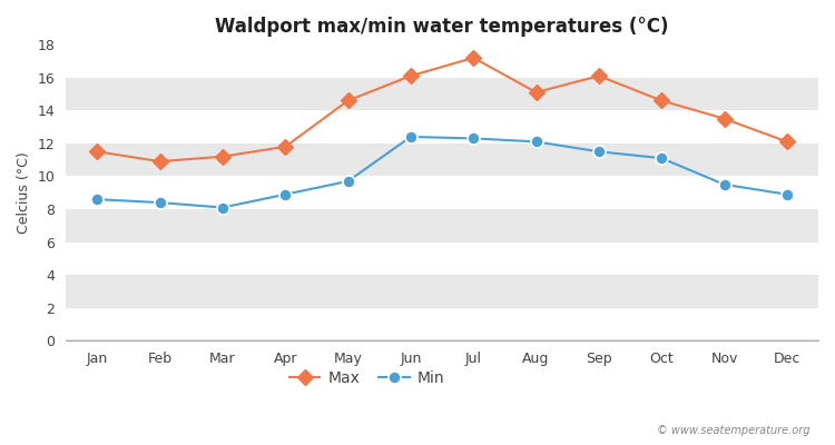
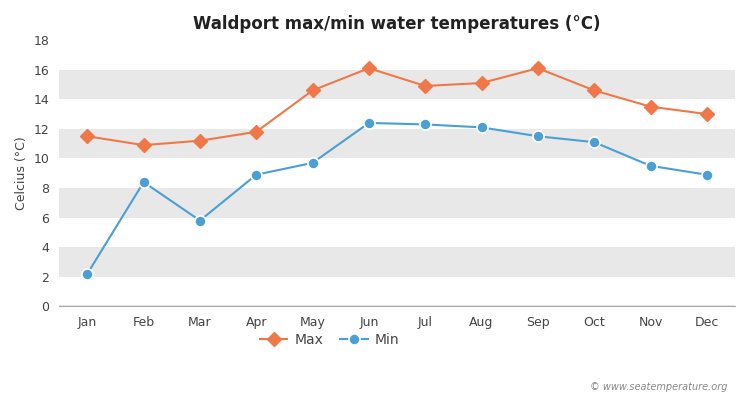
Min/Jan: 8.6 -> 2.2
Min/Mar: 8.1 -> 5.8
Max/Jul: 17.2 -> 14.9
Max/Dec: 12.1 -> 13.0
